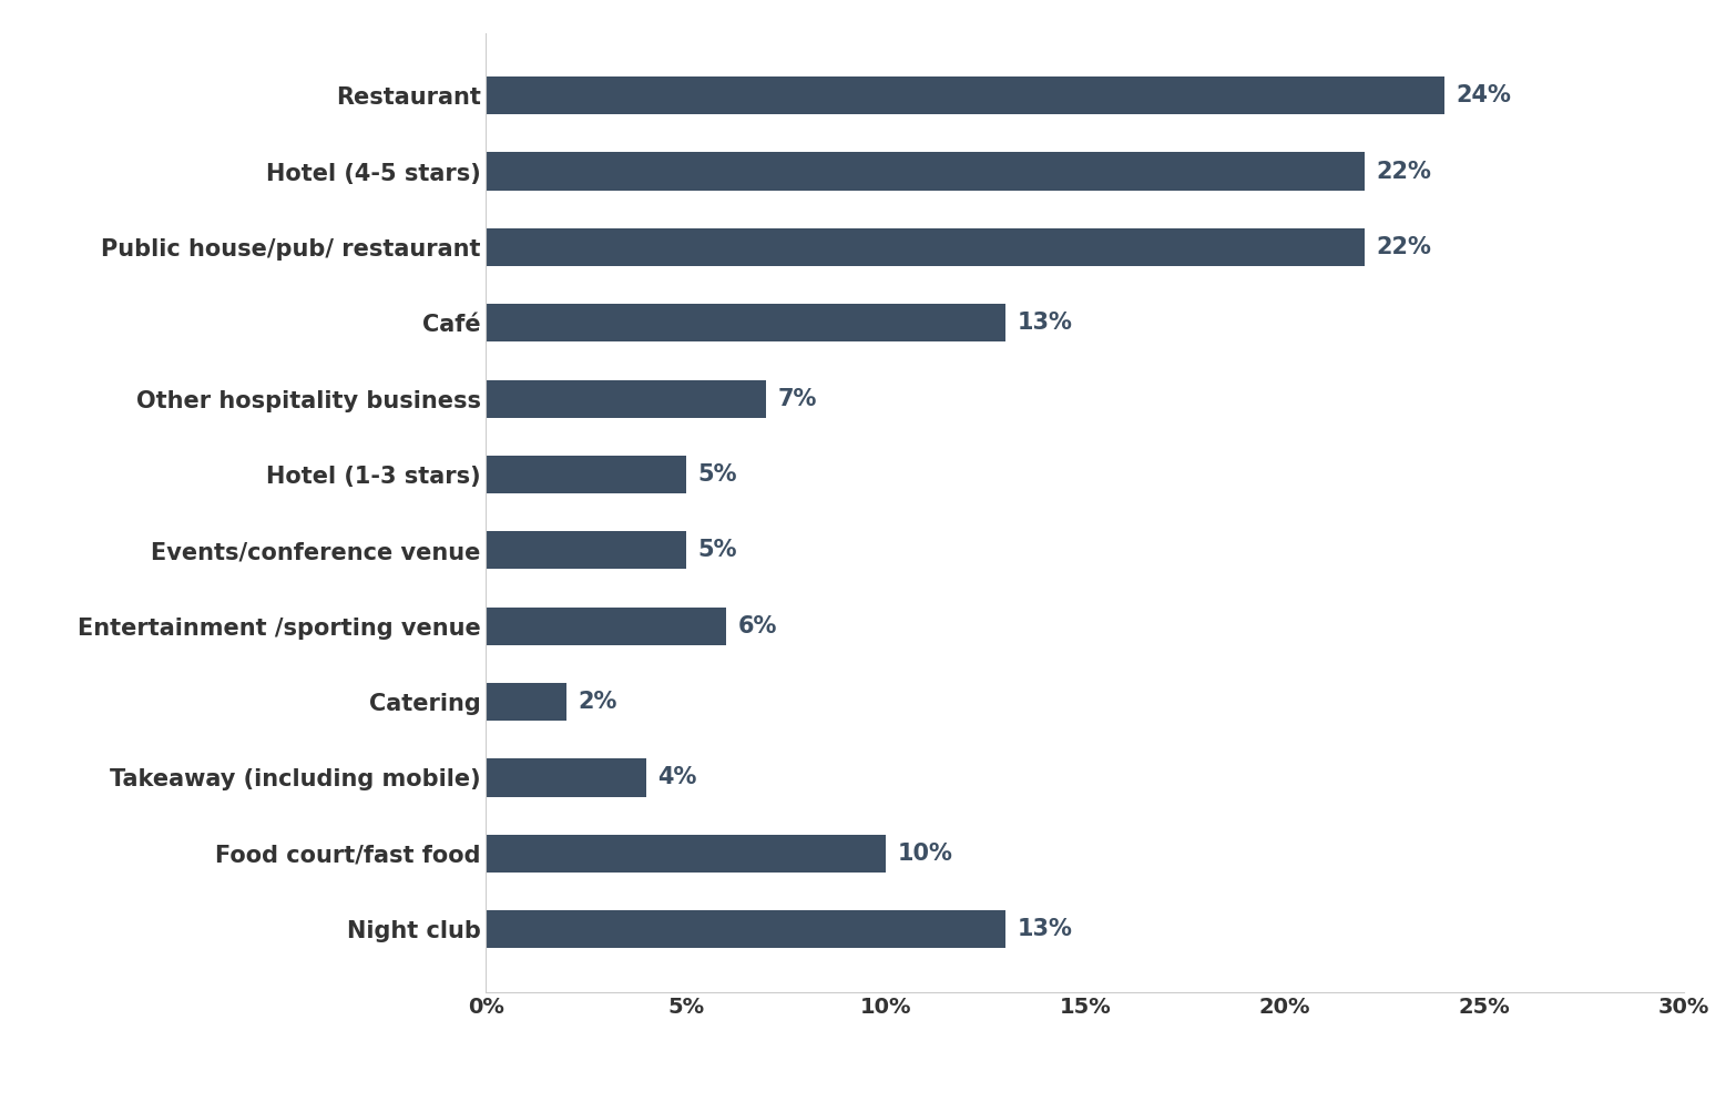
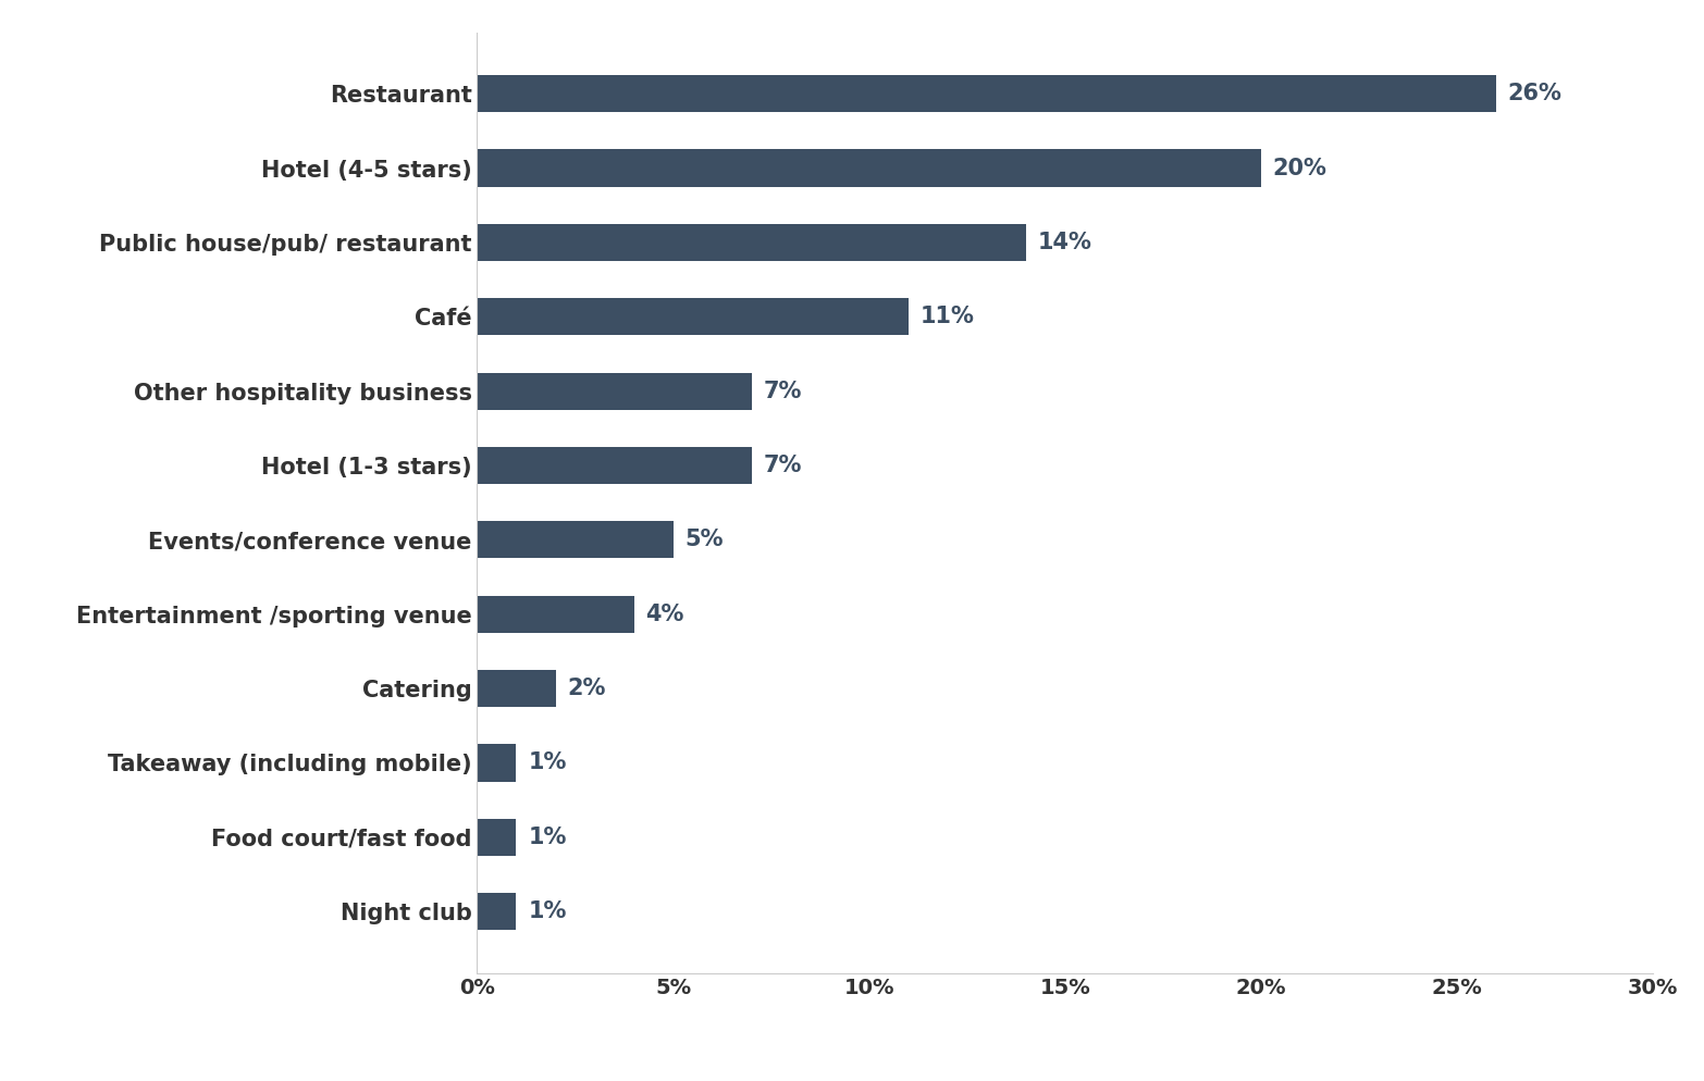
Restaurant: 24% -> 26%
Hotel (4-5 stars): 22% -> 20%
Public house/pub/ restaurant: 22% -> 14%
Café: 13% -> 11%
Hotel (1-3 stars): 5% -> 7%
Entertainment /sporting venue: 6% -> 4%
Takeaway (including mobile): 4% -> 1%
Food court/fast food: 10% -> 1%
Night club: 13% -> 1%
